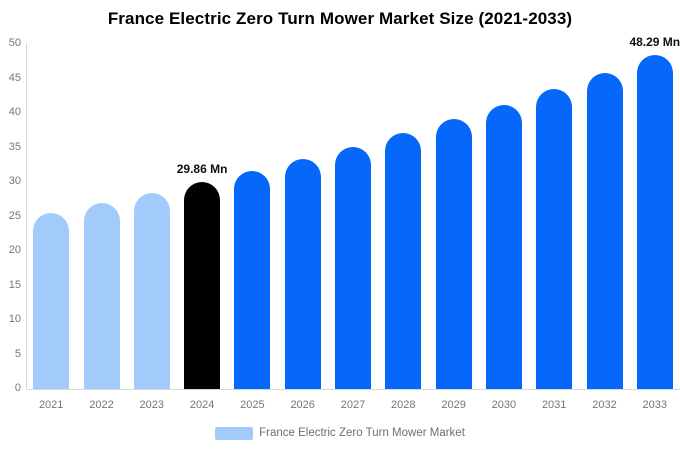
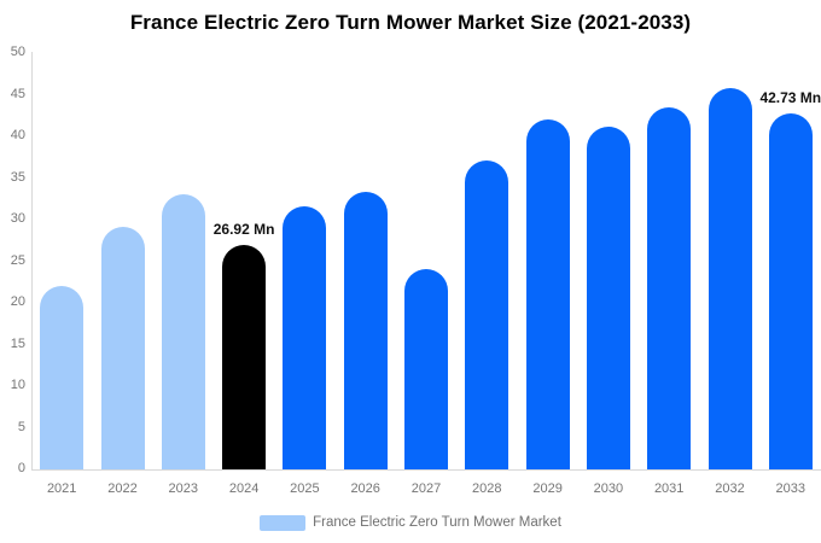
2021: 25 -> 22
2022: 27 -> 29
2023: 28 -> 33
2024: 29.86 -> 26.92
2027: 35 -> 24
2029: 39 -> 42
2033: 48.29 -> 42.73
